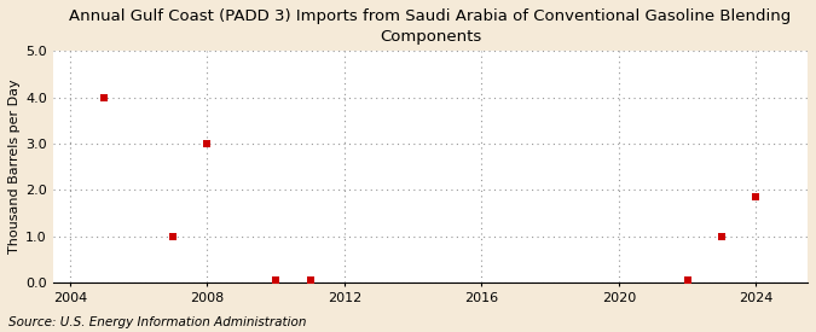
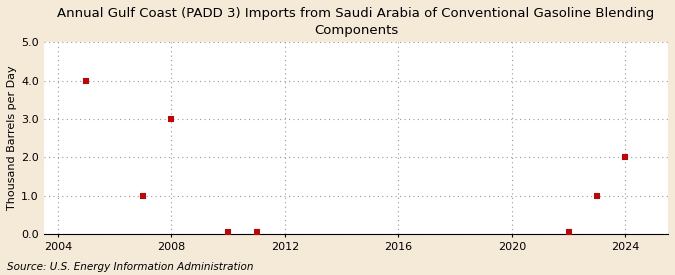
2024: 1.85 -> 2.00
